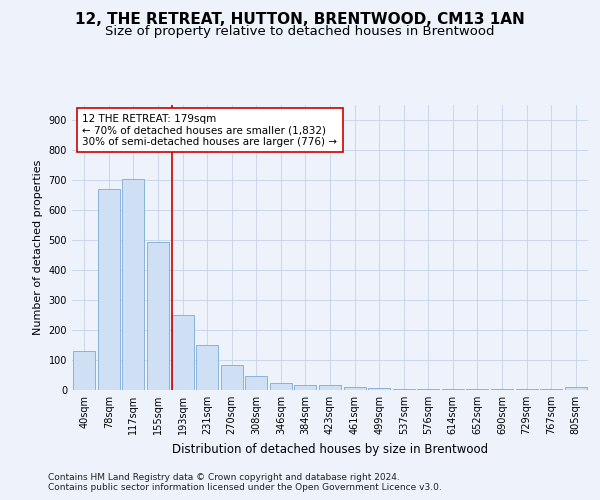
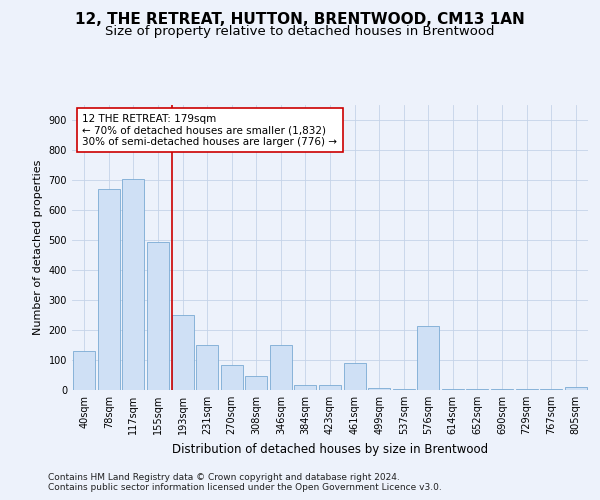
346sqm: 22 -> 150
461sqm: 10 -> 90
576sqm: 3 -> 215
